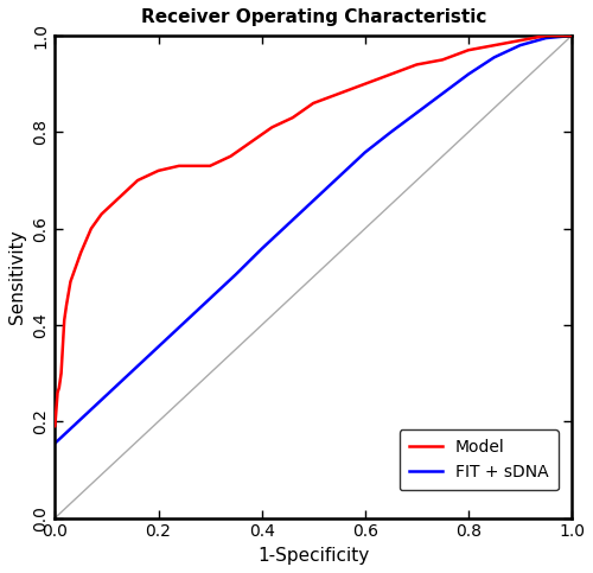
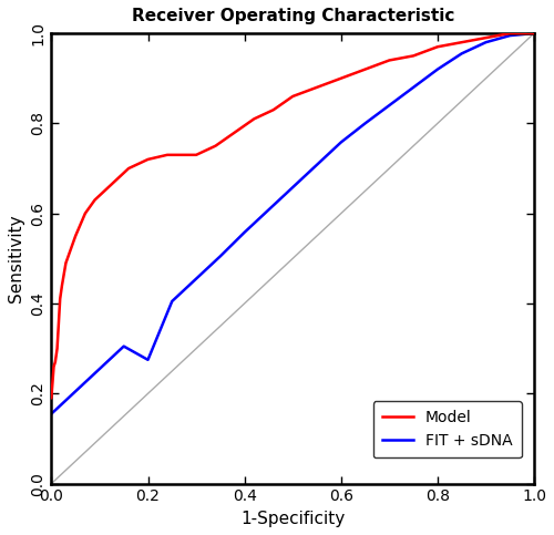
FIT + sDNA/0.2: 0.355 -> 0.275
